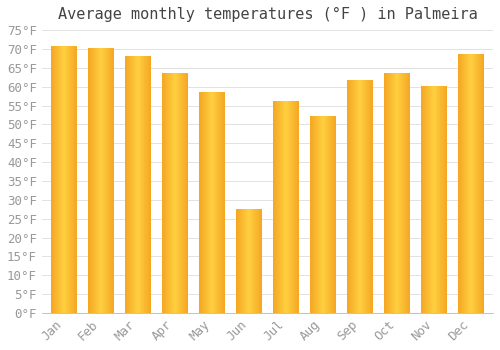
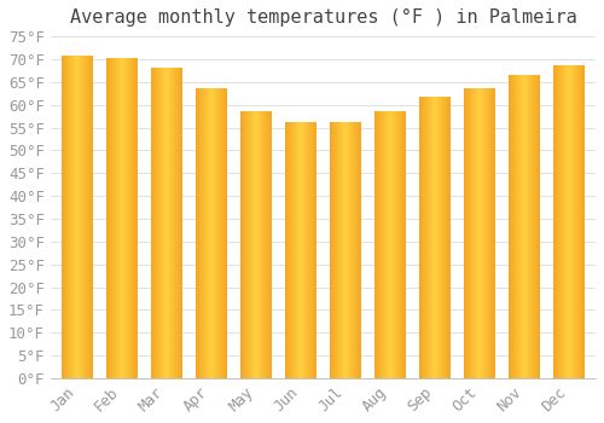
Jun: 27.5°F -> 56.0°F
Aug: 52.0°F -> 58.5°F
Nov: 60.0°F -> 66.5°F
